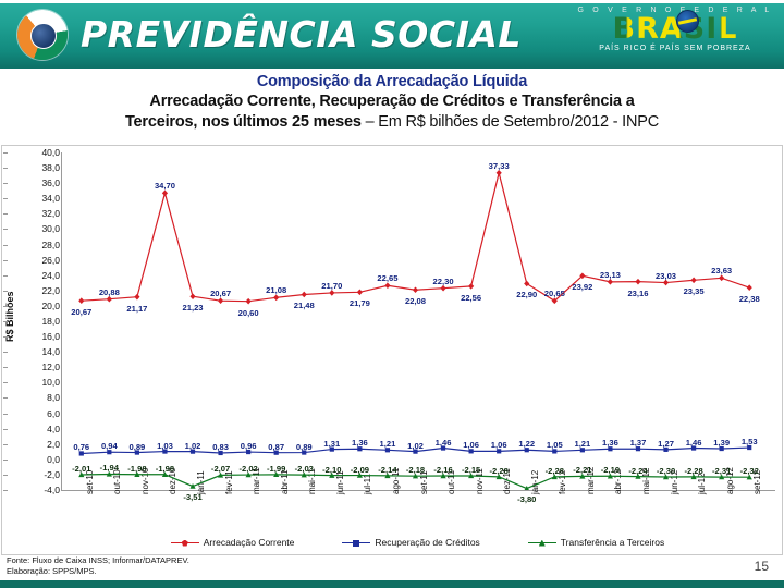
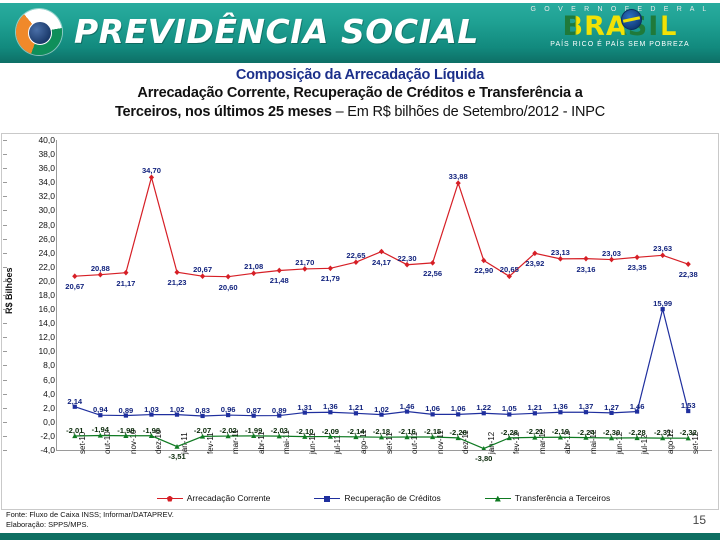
Recuperação de Créditos/set-10: 0,76 -> 2,14
Arrecadação Corrente/set-11: 22,08 -> 24,17
Arrecadação Corrente/dez-11: 37,33 -> 33,88
Recuperação de Créditos/ago-12: 1,39 -> 15,99
